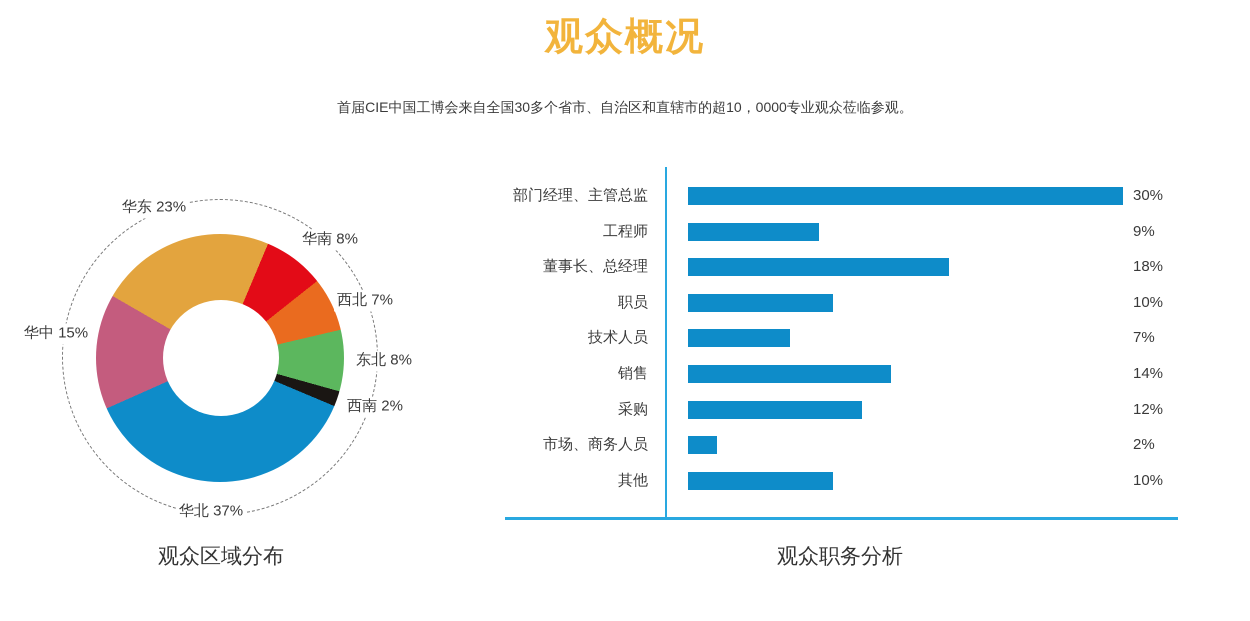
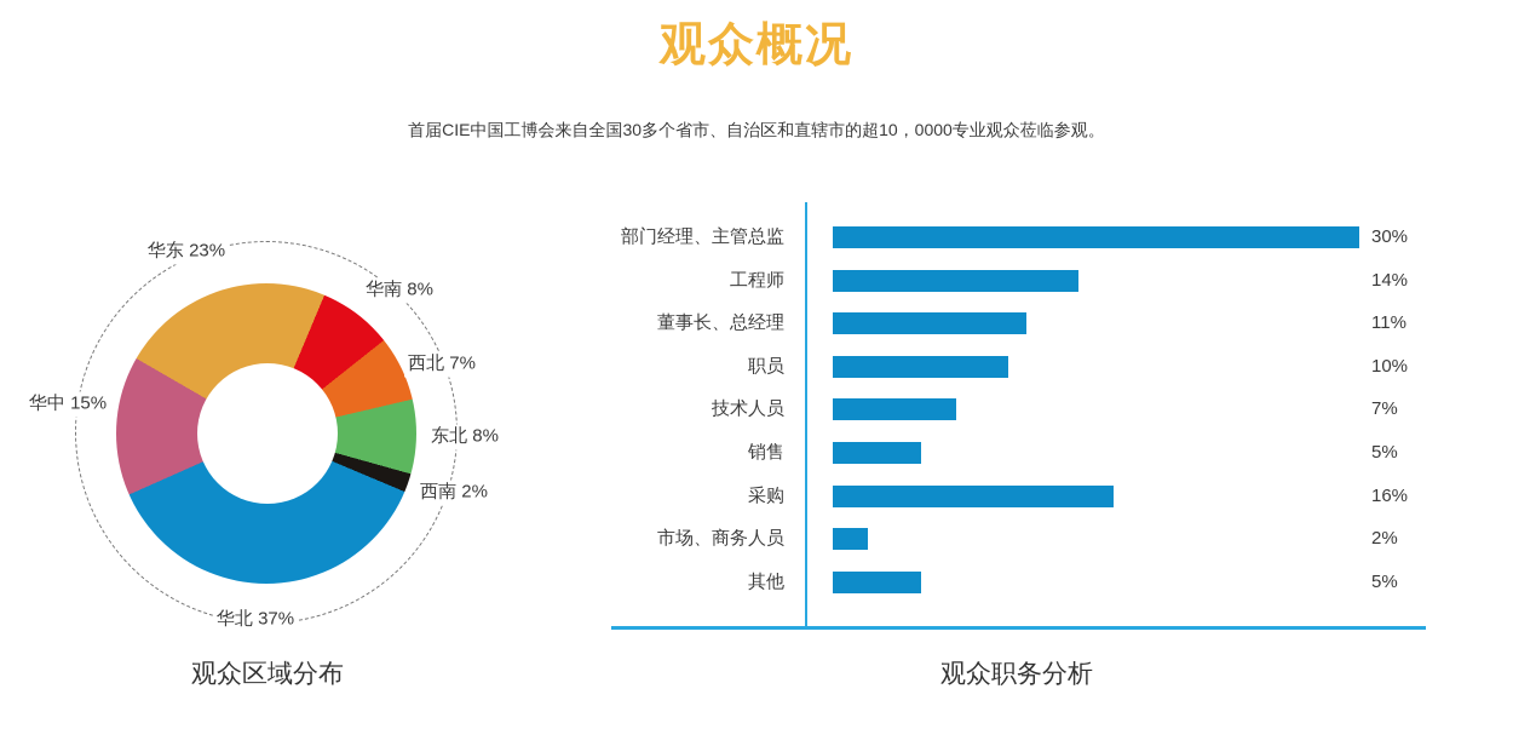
观众职务分析/工程师: 9% -> 14%
观众职务分析/董事长、总经理: 18% -> 11%
观众职务分析/销售: 14% -> 5%
观众职务分析/采购: 12% -> 16%
观众职务分析/其他: 10% -> 5%
